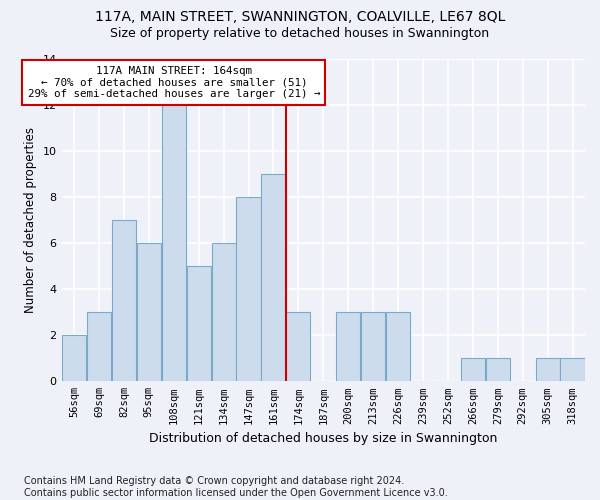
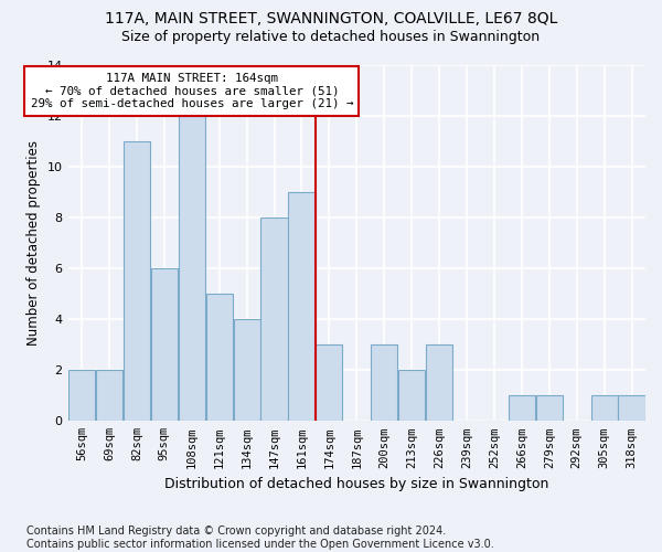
69sqm: 3 -> 2
82sqm: 7 -> 11
134sqm: 6 -> 4
213sqm: 3 -> 2
